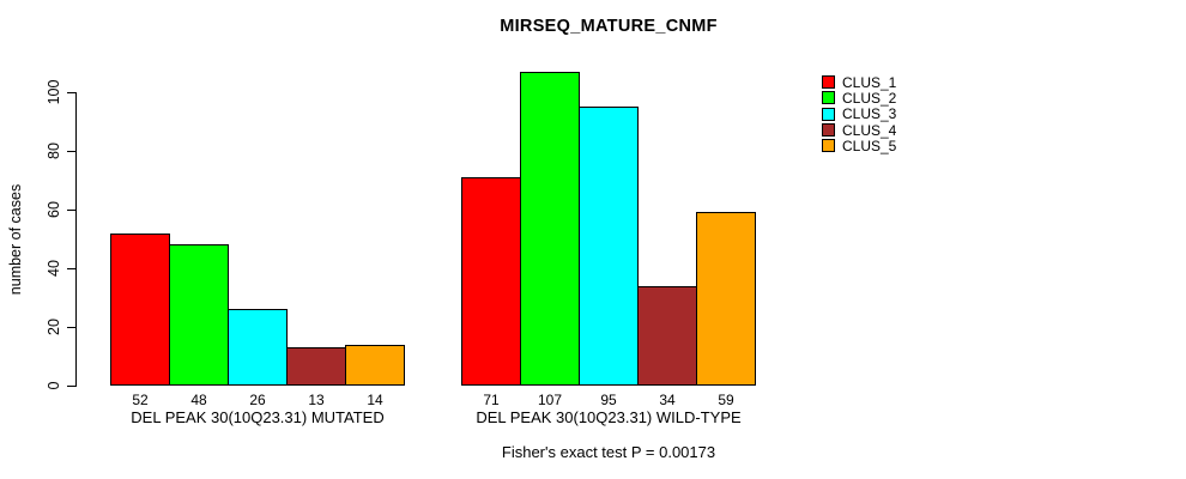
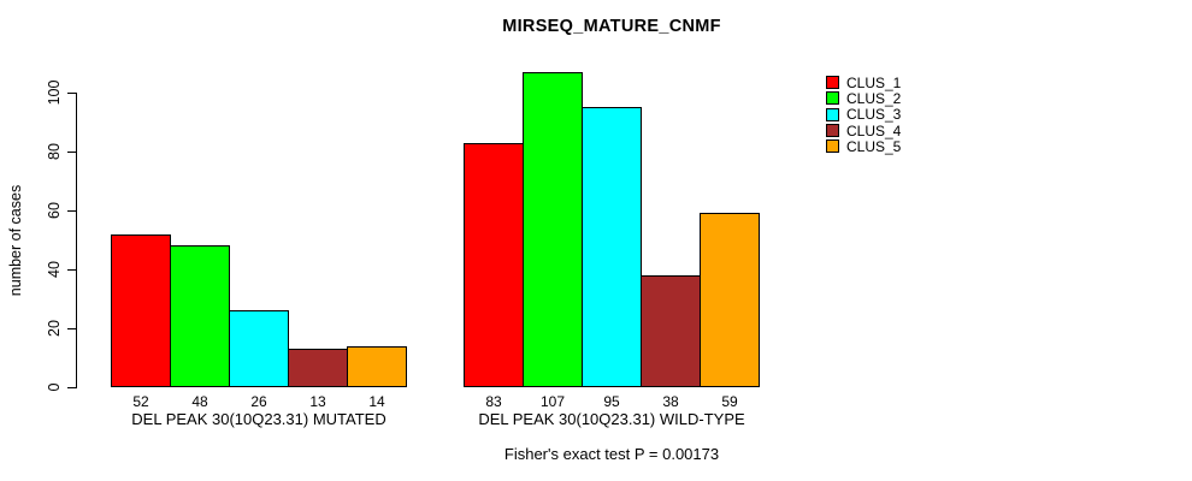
CLUS_1/DEL PEAK 30(10Q23.31) WILD-TYPE: 71 -> 83
CLUS_4/DEL PEAK 30(10Q23.31) WILD-TYPE: 34 -> 38
